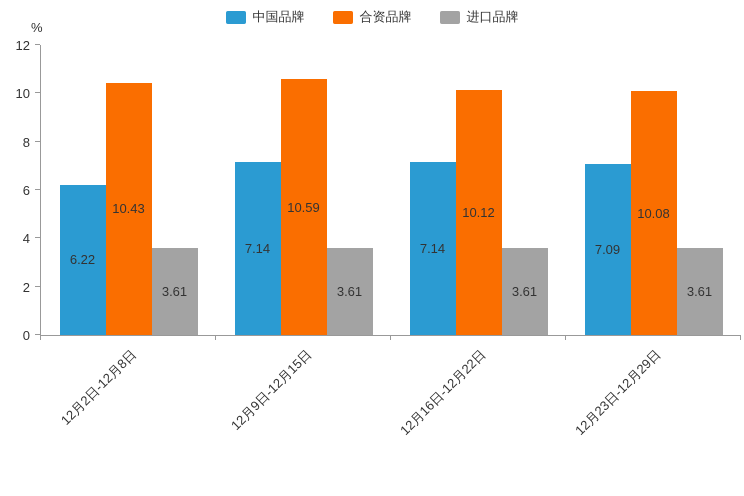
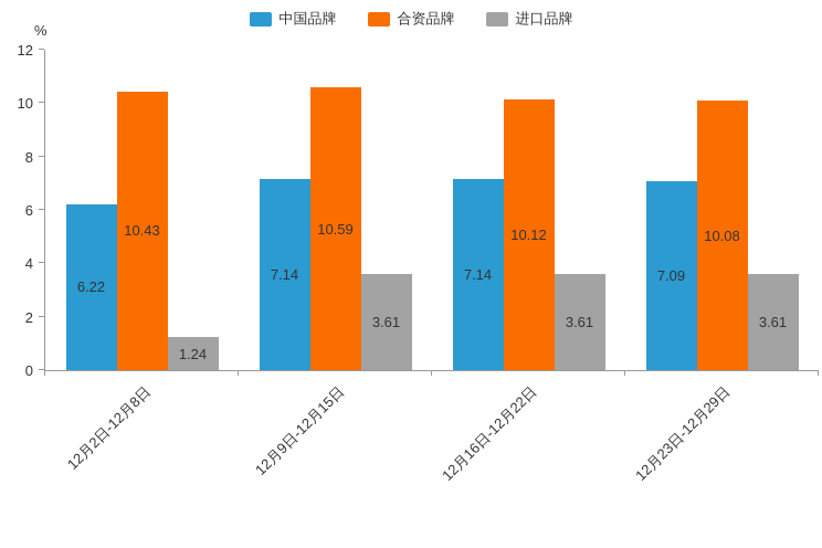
进口品牌/12月2日-12月8日: 3.61 -> 1.24
